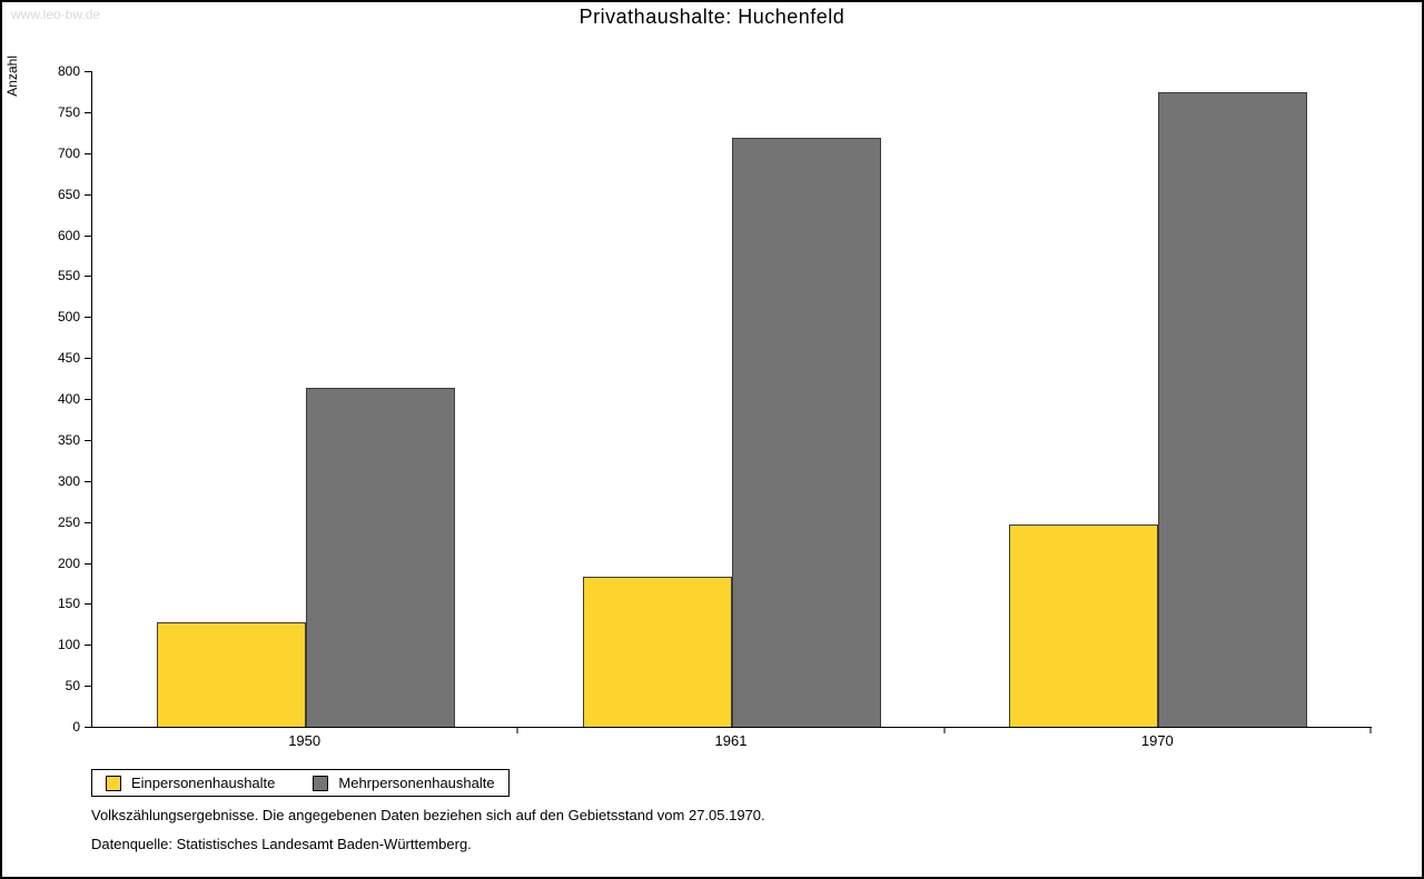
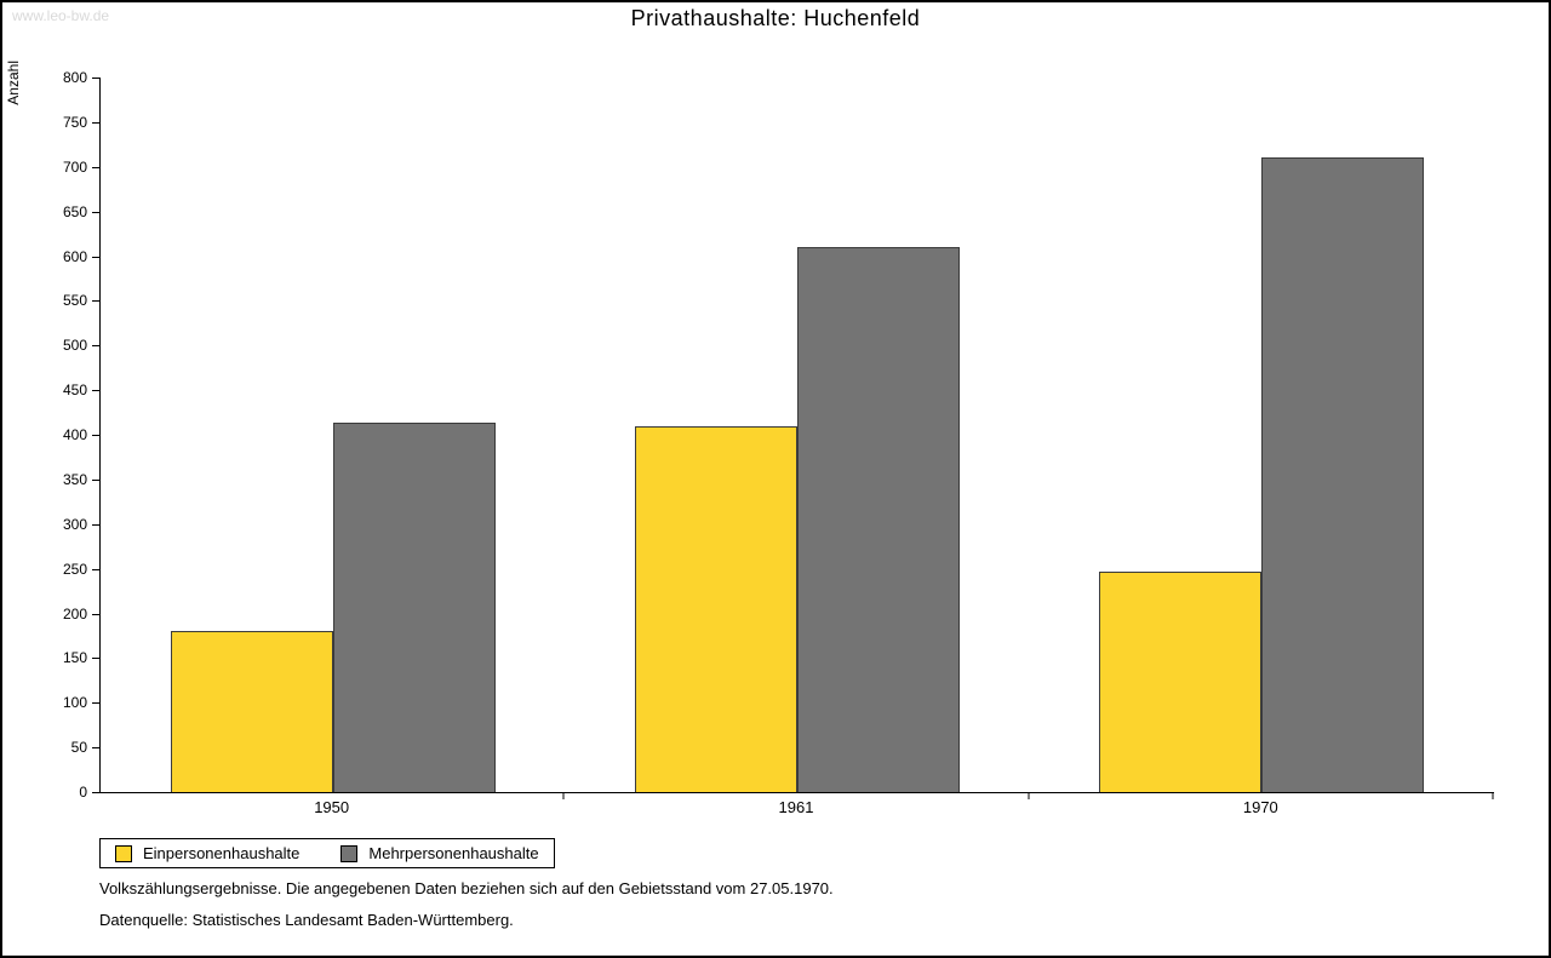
Einpersonenhaushalte/1950: 130 -> 180
Einpersonenhaushalte/1961: 180 -> 410
Mehrpersonenhaushalte/1961: 720 -> 610
Mehrpersonenhaushalte/1970: 770 -> 710
